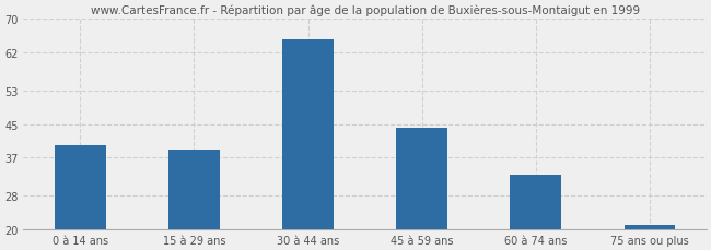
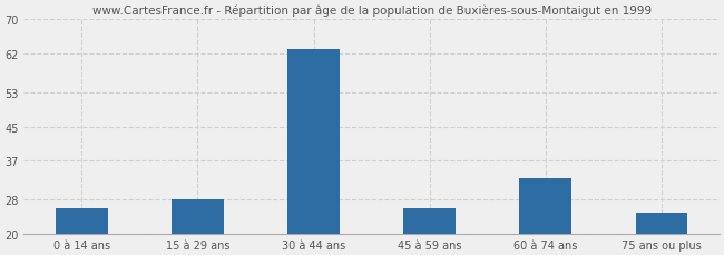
0 à 14 ans: 40 -> 26
15 à 29 ans: 39 -> 28
30 à 44 ans: 65 -> 63
45 à 59 ans: 44 -> 26
75 ans ou plus: 21 -> 25
